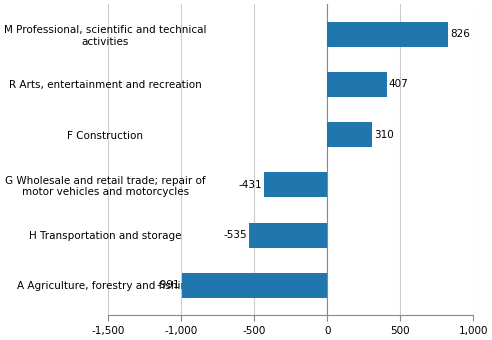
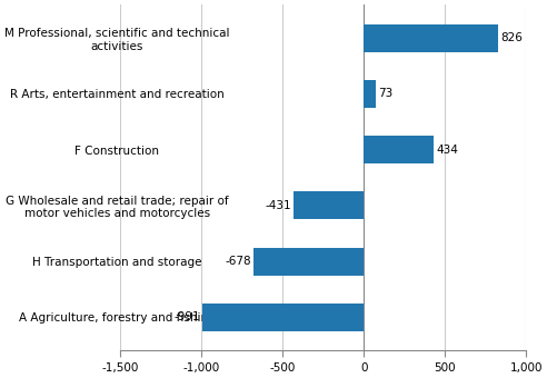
R Arts, entertainment and recreation: 407 -> 73
F Construction: 310 -> 434
H Transportation and storage: -535 -> -678
